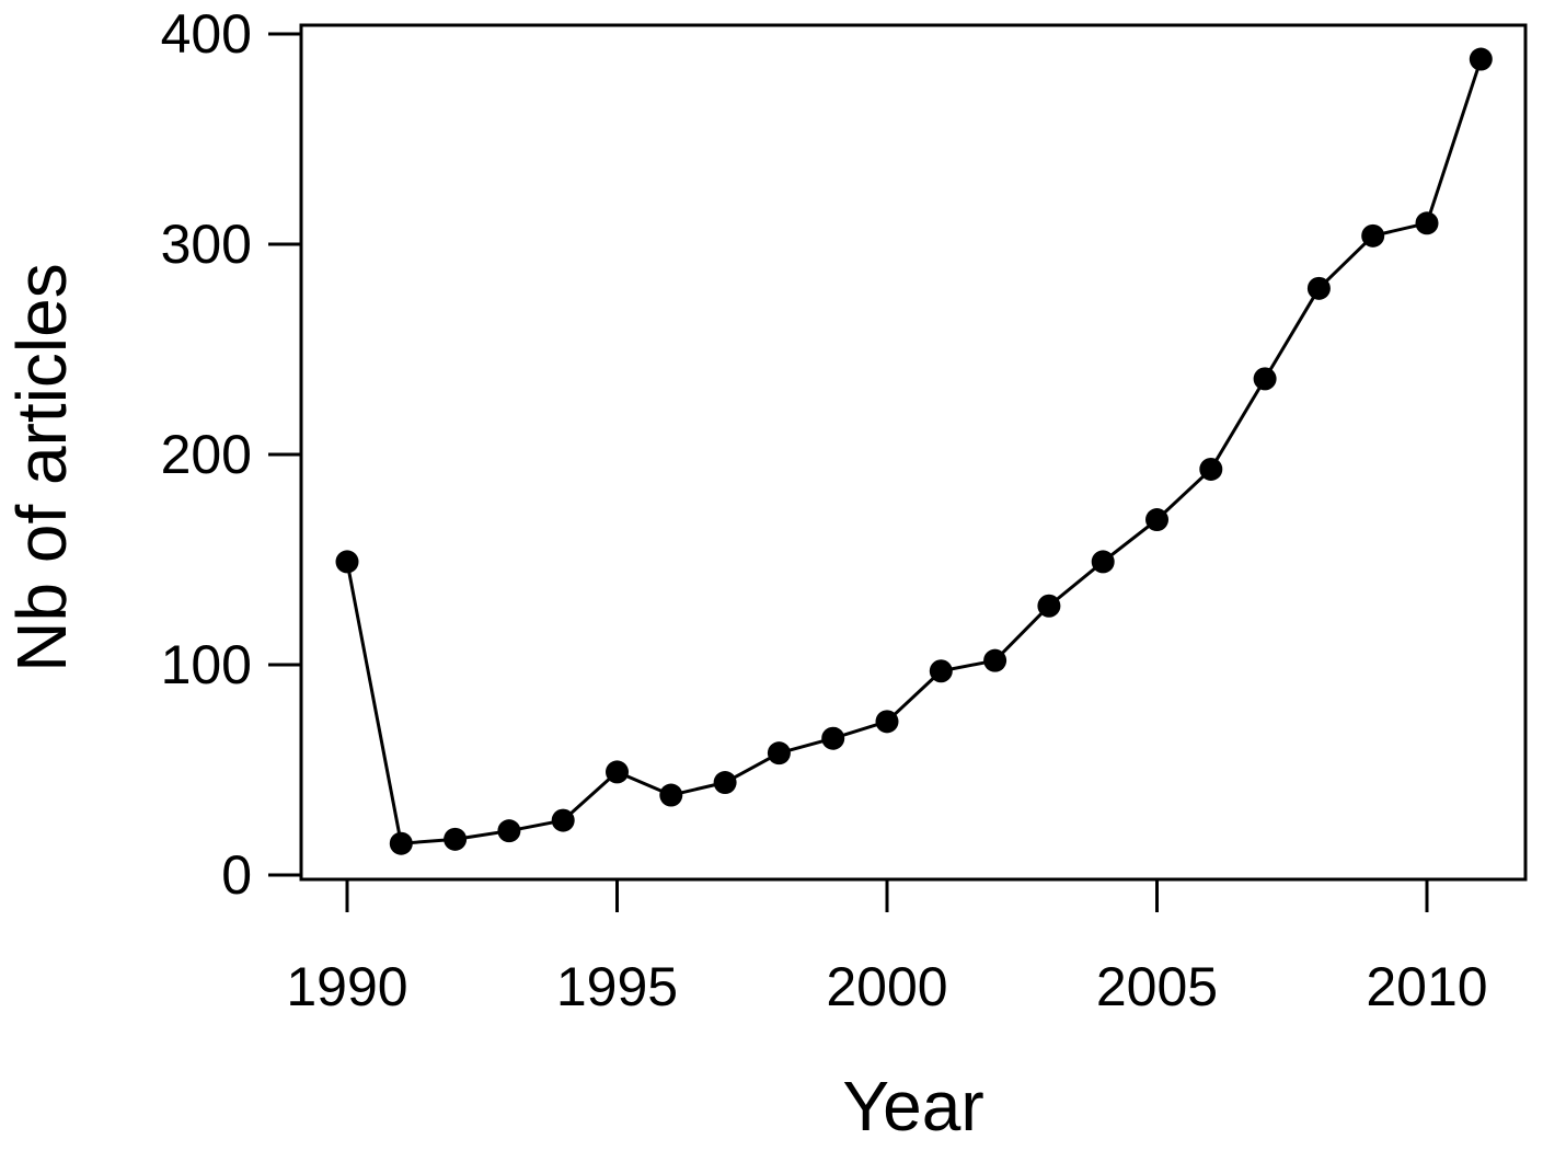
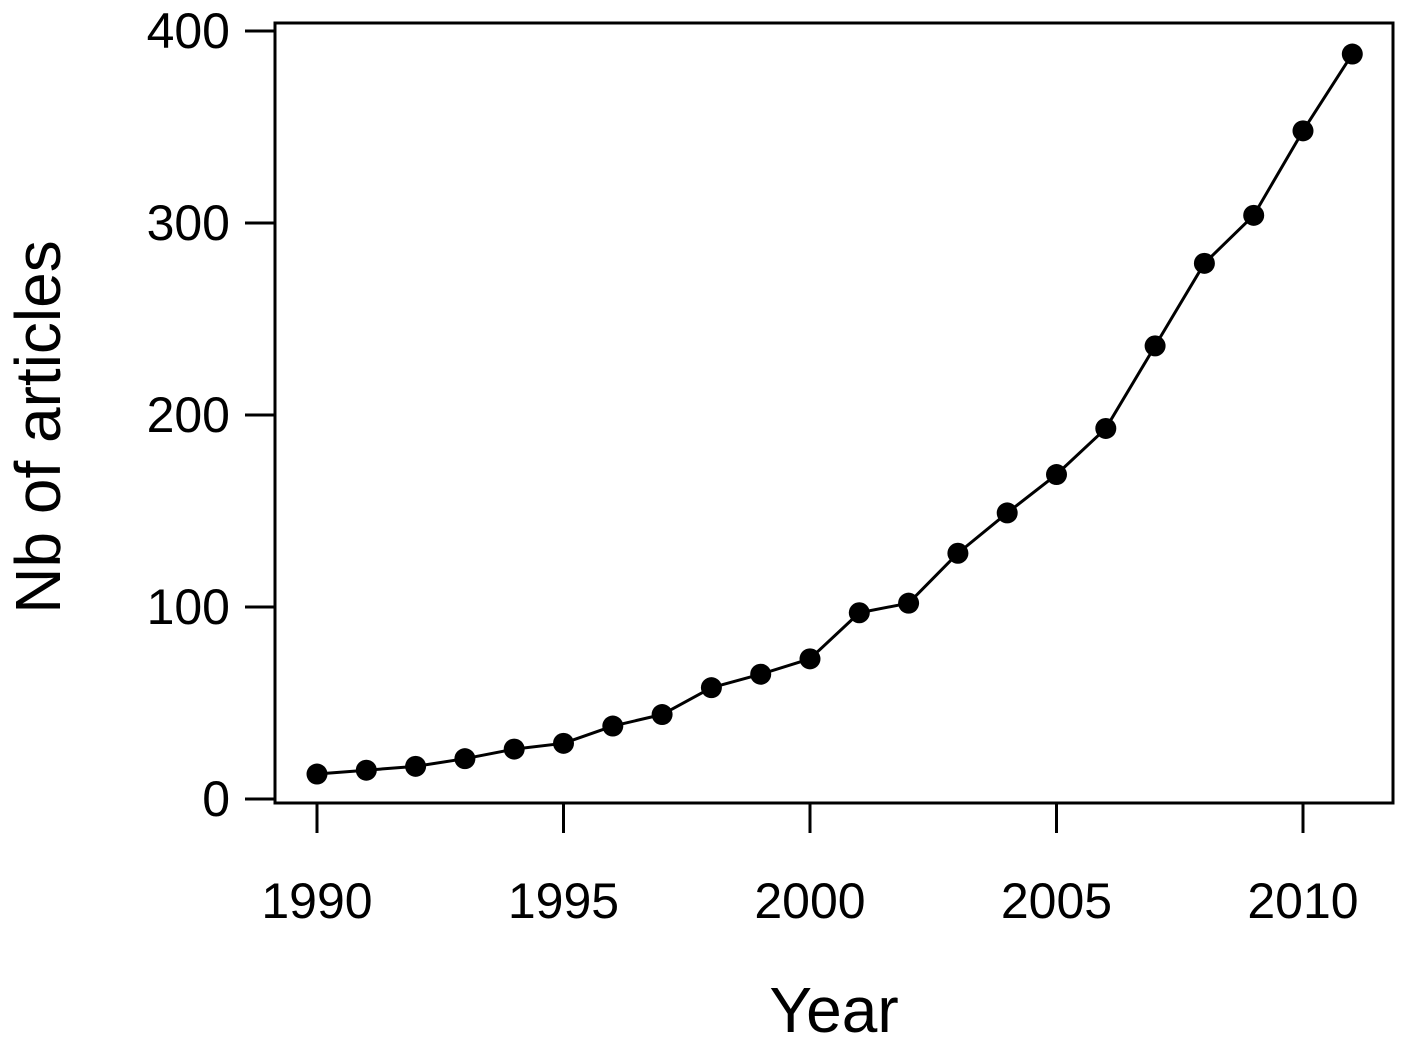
1990: 149 -> 13
1995: 49 -> 29
2010: 310 -> 348
